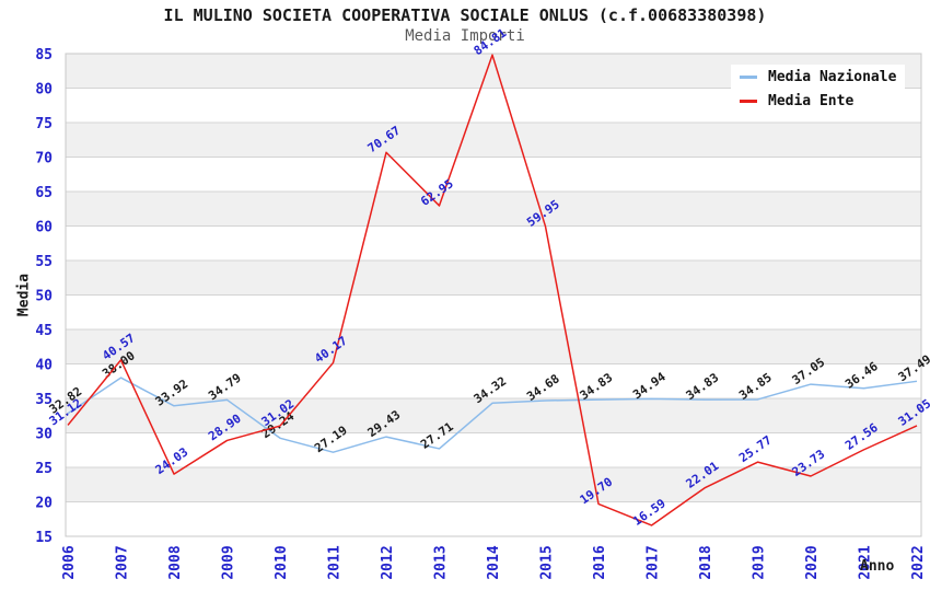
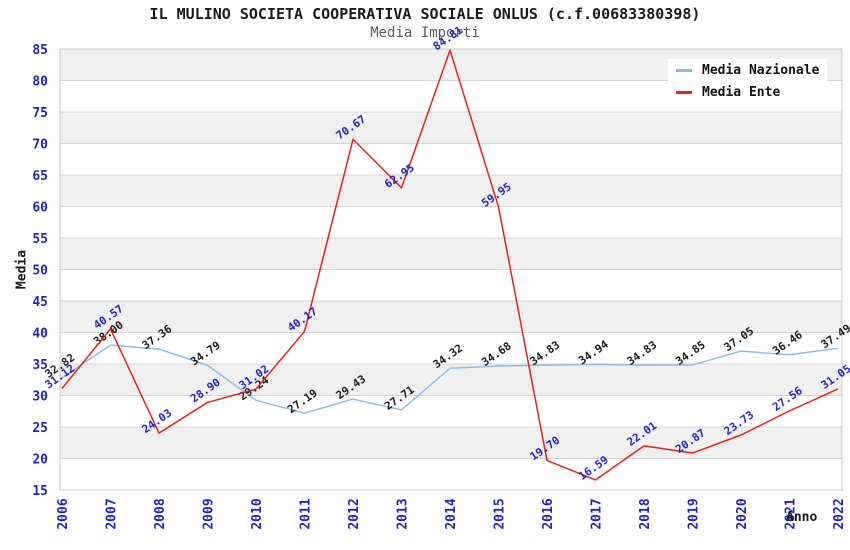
Media Nazionale/2008: 33.92 -> 37.36
Media Ente/2019: 25.77 -> 20.87
